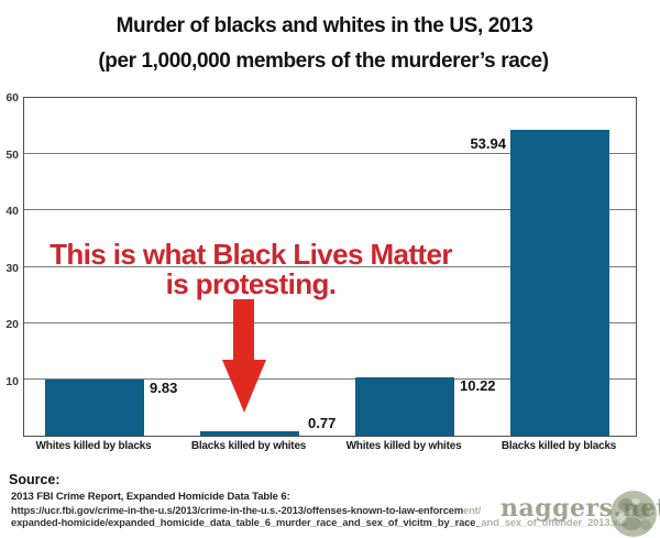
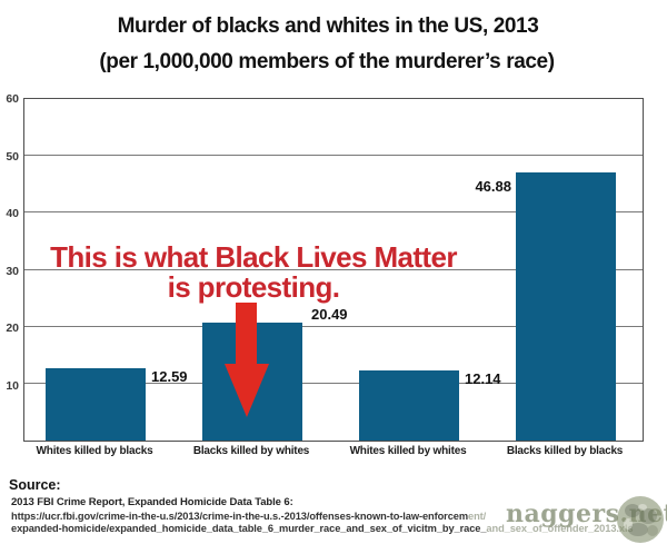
Whites killed by blacks: 9.83 -> 12.59
Blacks killed by whites: 0.77 -> 20.49
Whites killed by whites: 10.22 -> 12.14
Blacks killed by blacks: 53.94 -> 46.88
